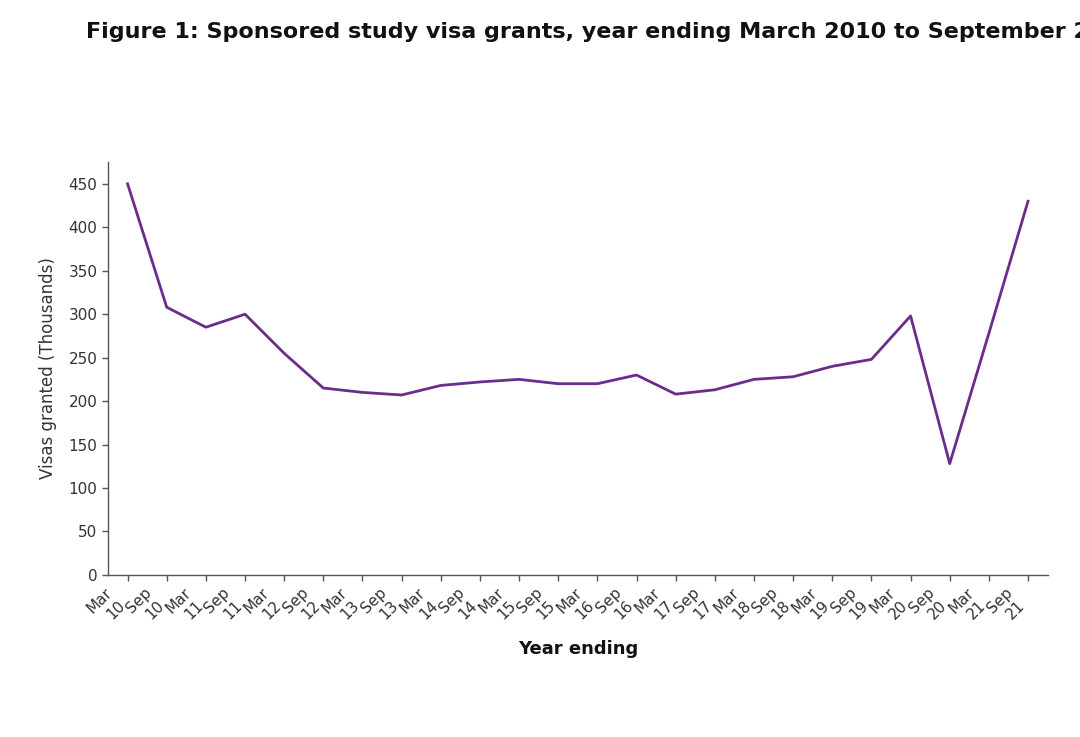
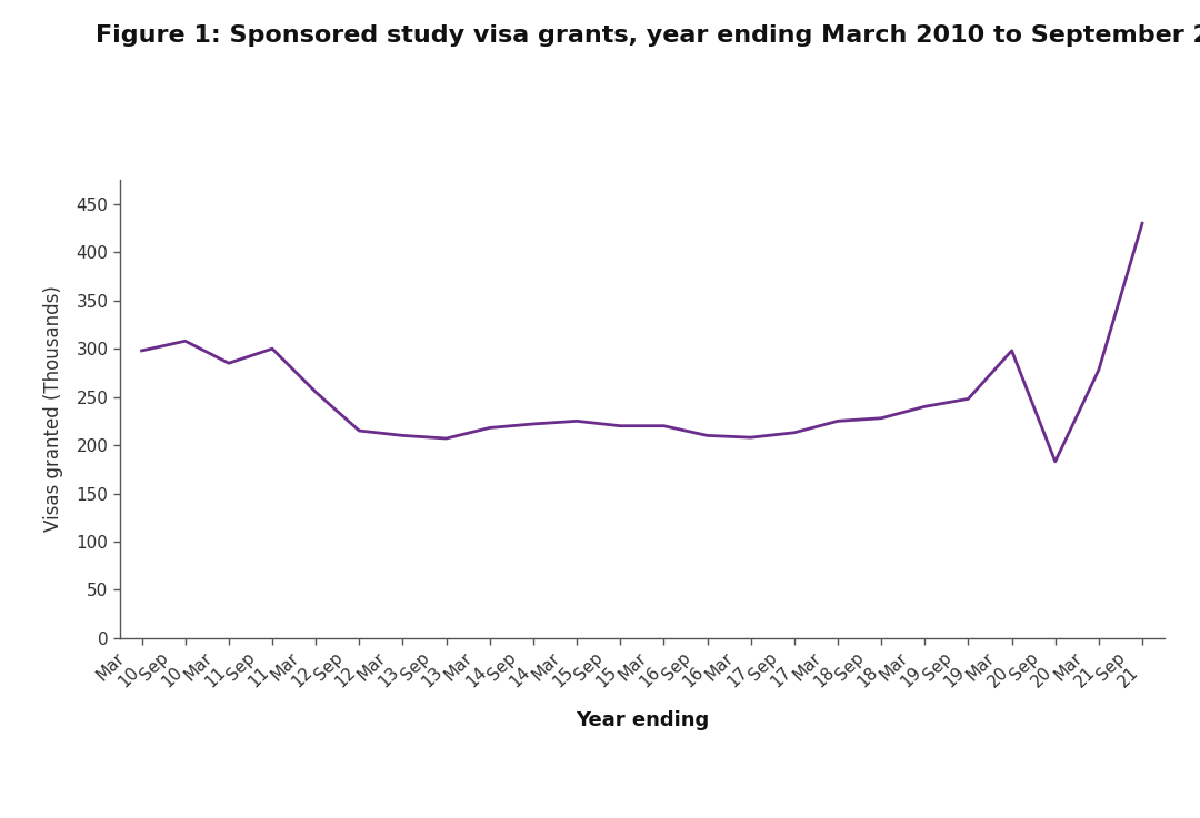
Mar 10: 450 -> 298
Sep 16: 230 -> 210
Sep 20: 128 -> 183
